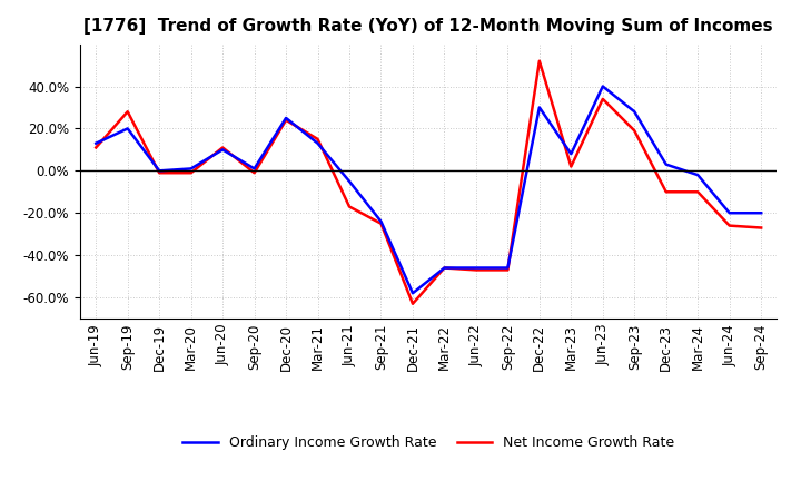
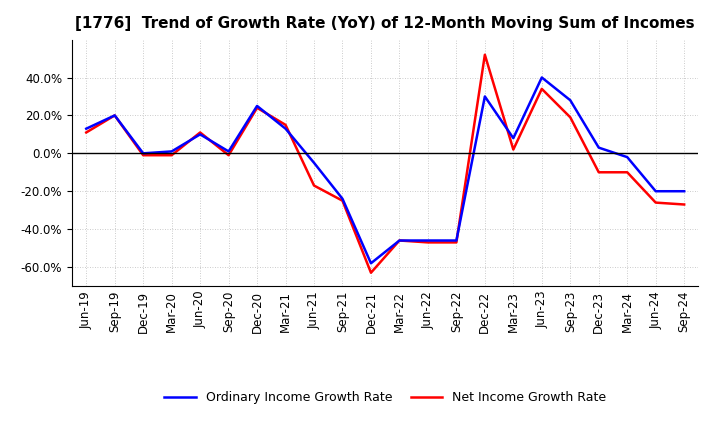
Net Income Growth Rate/Sep-19: 28% -> 20%
